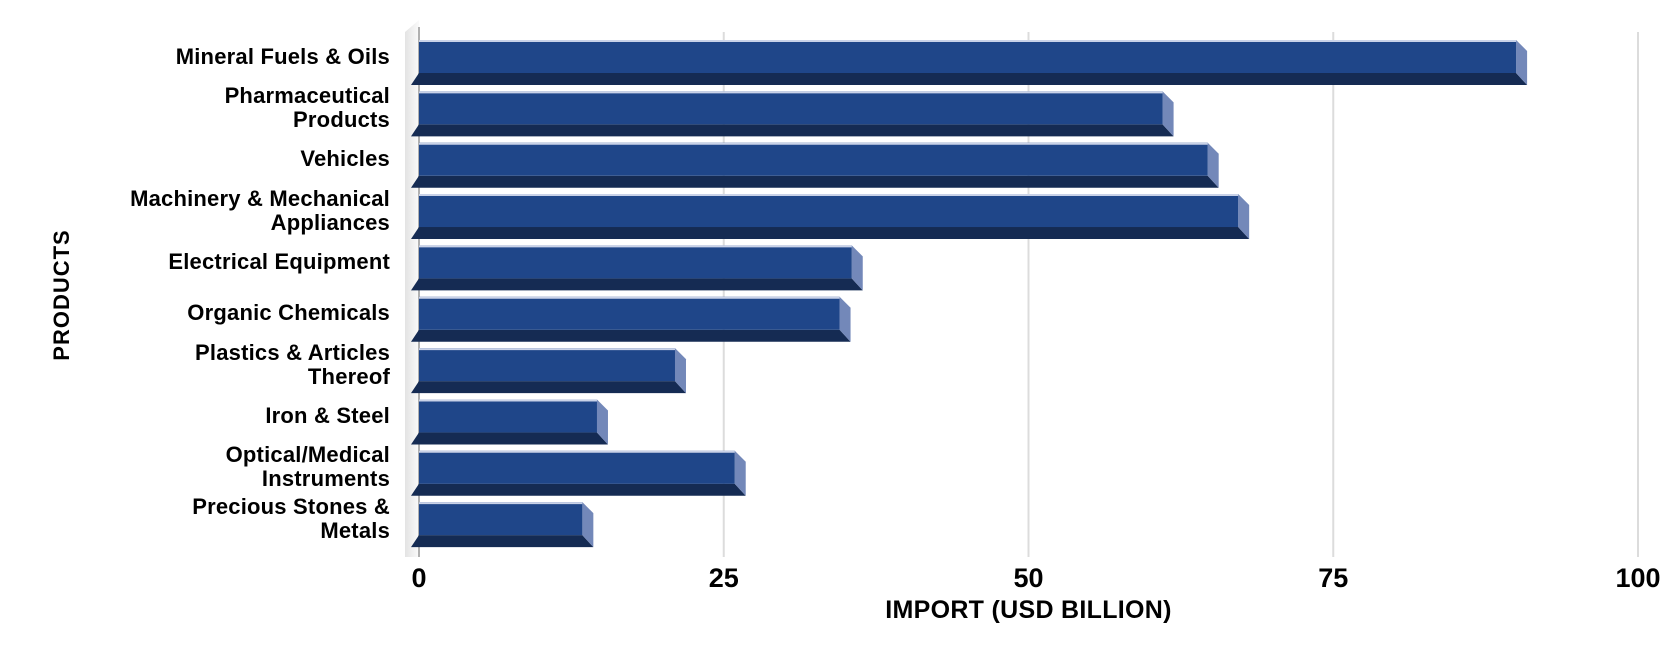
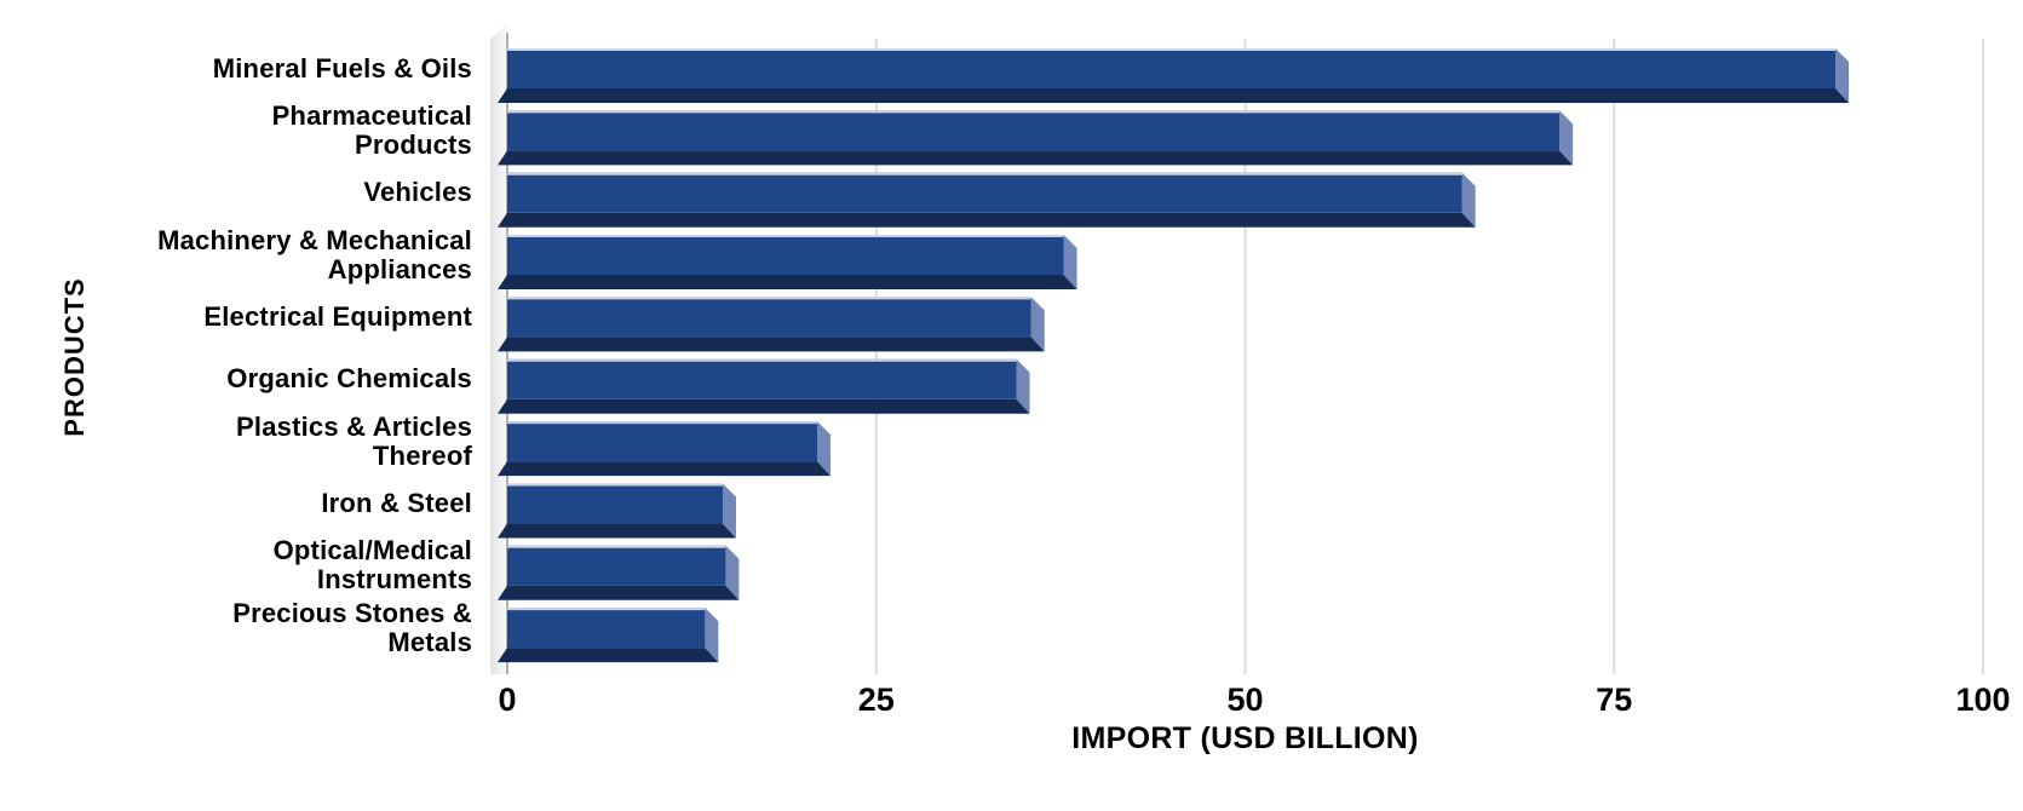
Pharmaceutical Products: 61.0 -> 71.3
Machinery & Mechanical Appliances: 67.2 -> 37.7
Optical/Medical Instruments: 25.9 -> 14.8
